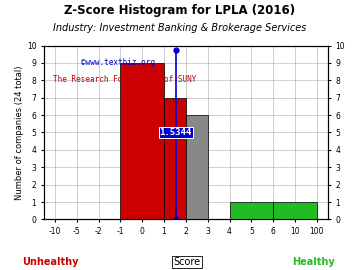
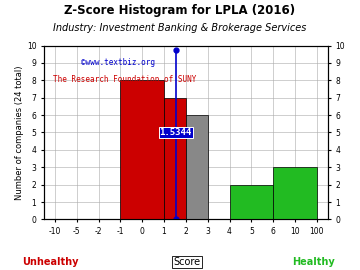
0: 9 -> 8
5: 1 -> 2
10: 1 -> 3
